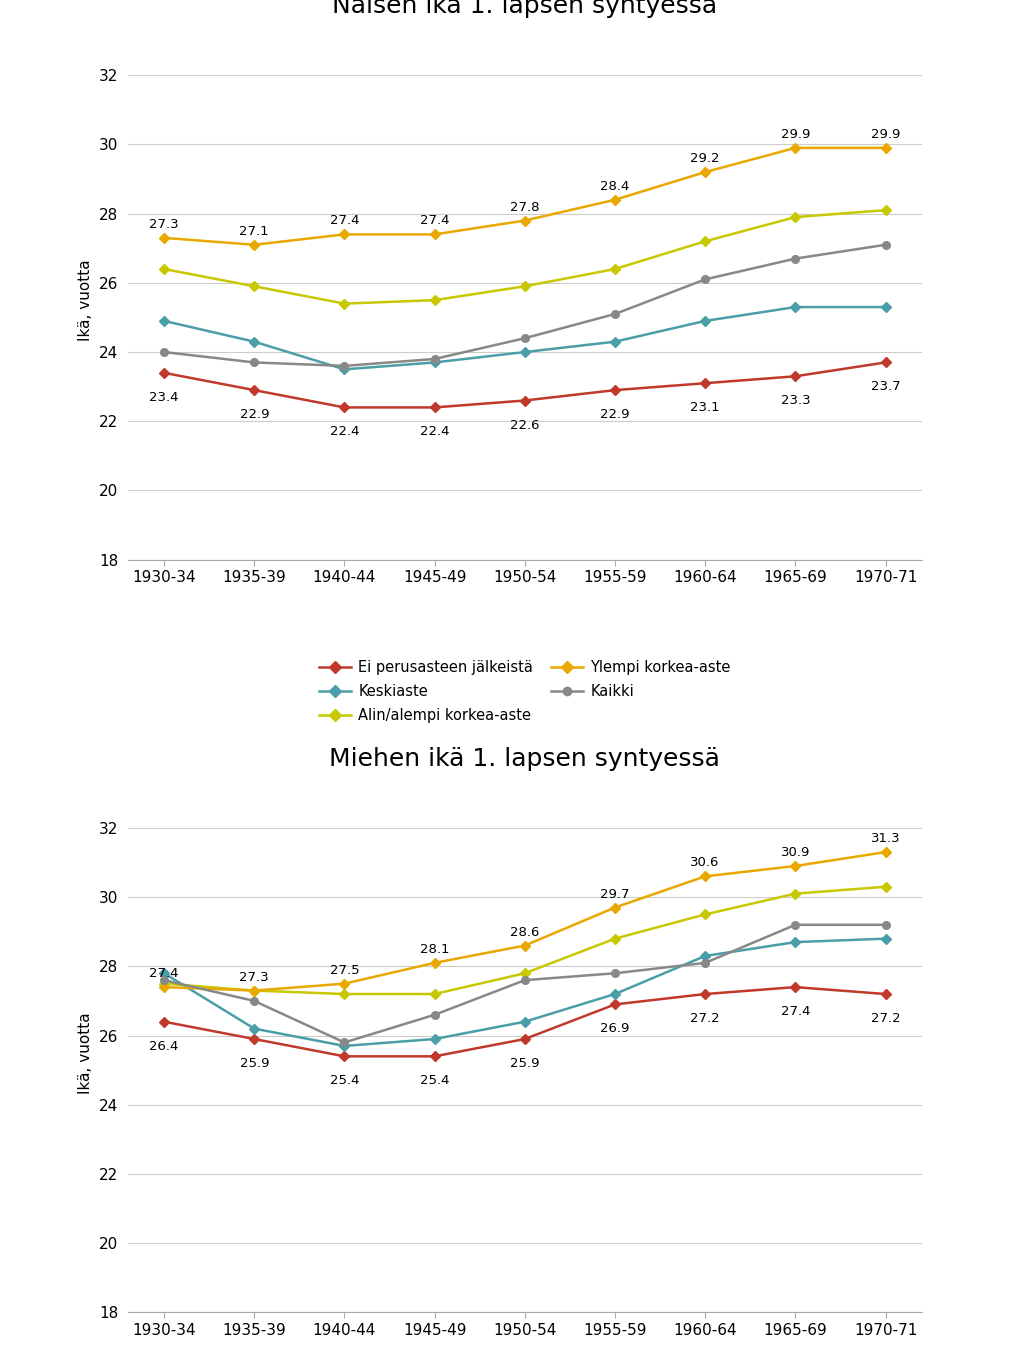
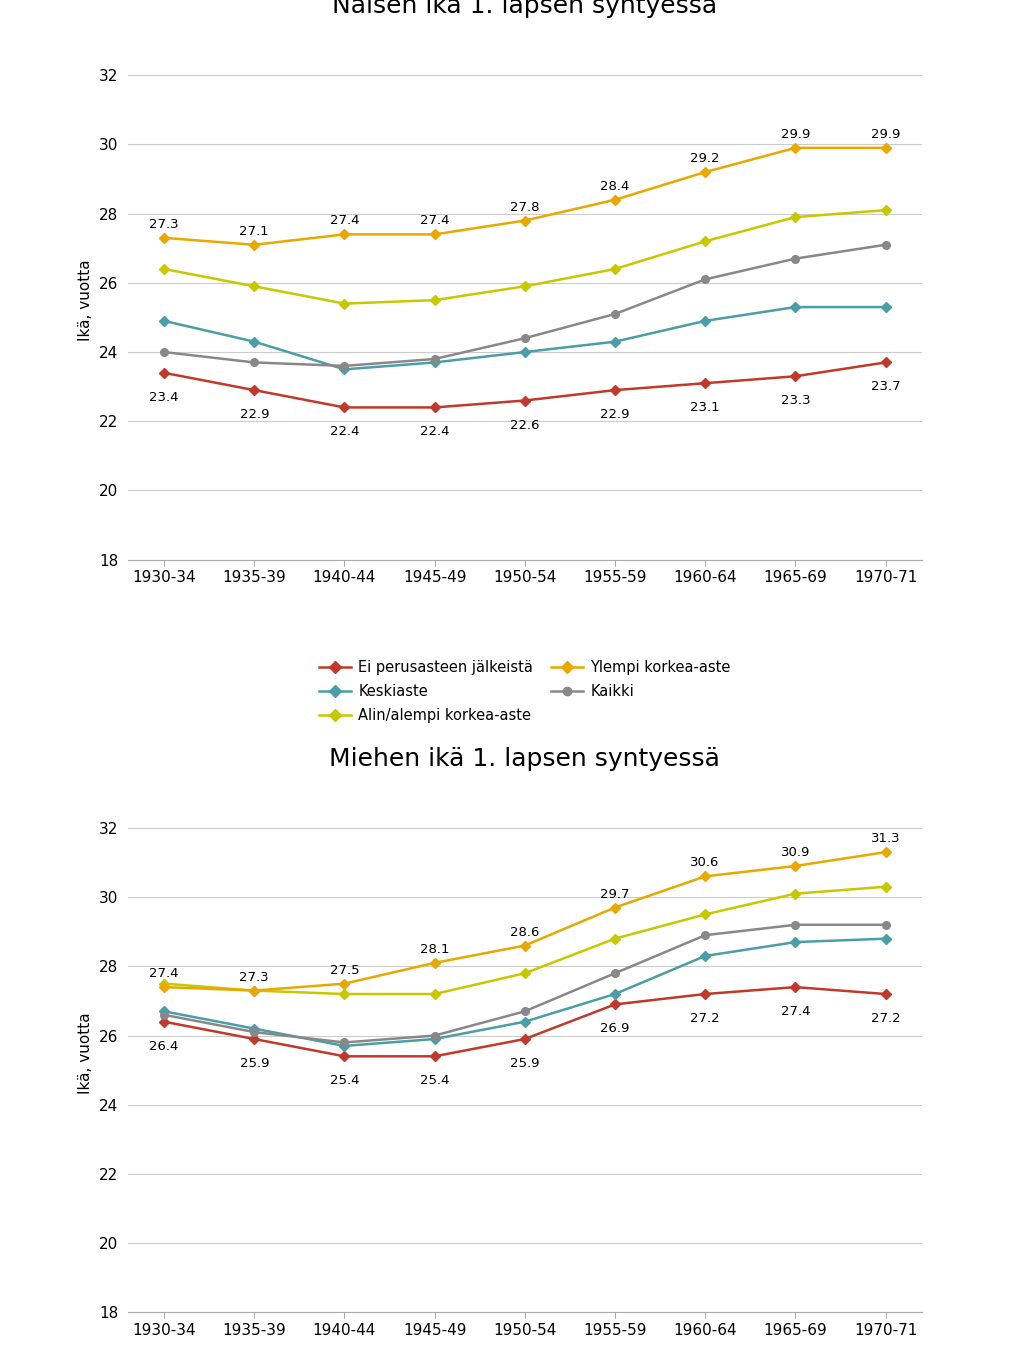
Miehen ikä 1. lapsen syntyessä/Keskiaste/1930-34: 27.8 -> 26.7
Miehen ikä 1. lapsen syntyessä/Kaikki/1930-34: 27.6 -> 26.6
Miehen ikä 1. lapsen syntyessä/Kaikki/1935-39: 27.0 -> 26.1
Miehen ikä 1. lapsen syntyessä/Kaikki/1945-49: 26.6 -> 26.0
Miehen ikä 1. lapsen syntyessä/Kaikki/1950-54: 27.6 -> 26.7
Miehen ikä 1. lapsen syntyessä/Kaikki/1960-64: 28.1 -> 28.9
